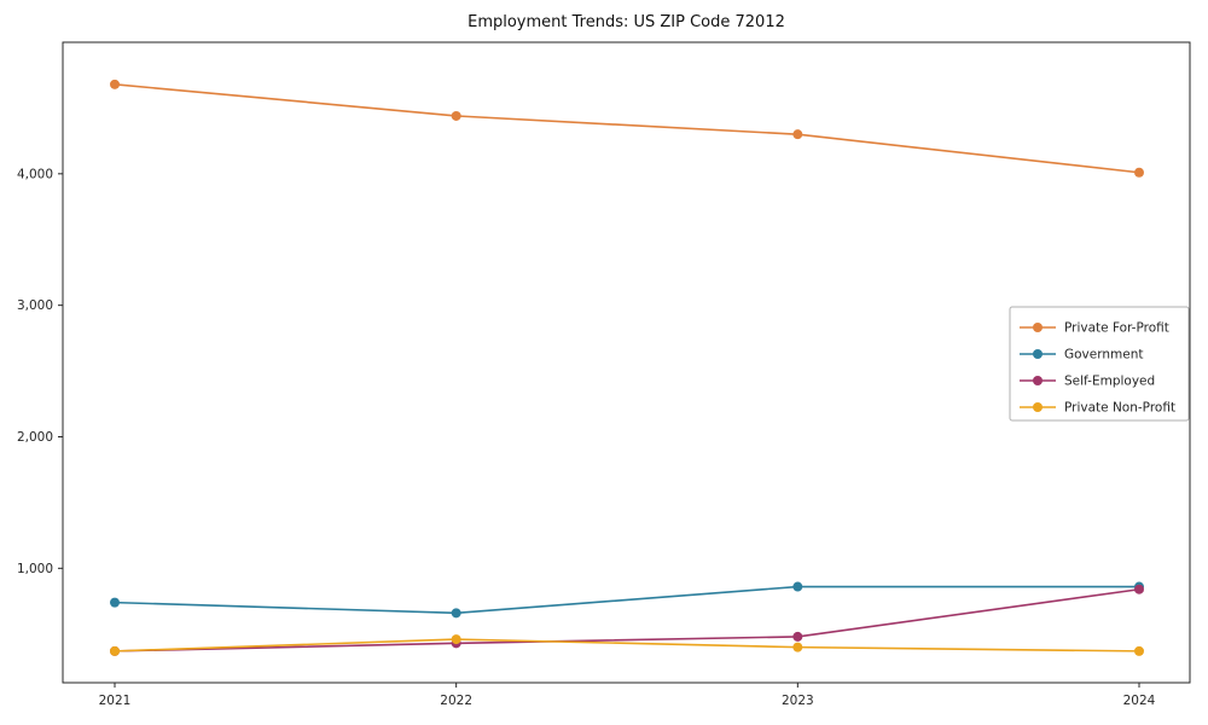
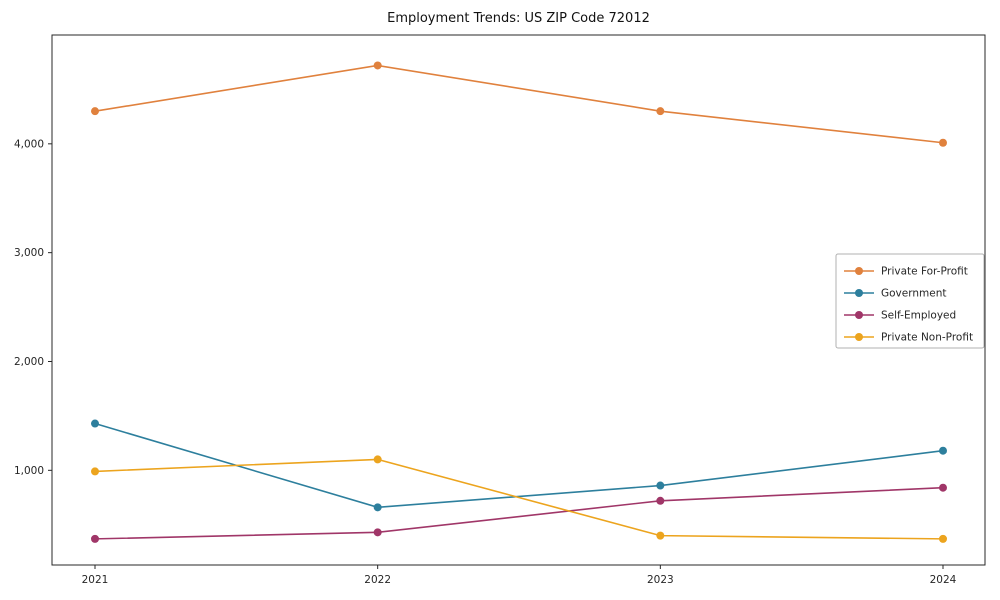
Private For-Profit/2021: 4680 -> 4300
Government/2021: 740 -> 1430
Private Non-Profit/2021: 370 -> 990
Private For-Profit/2022: 4440 -> 4720
Private Non-Profit/2022: 460 -> 1100
Self-Employed/2023: 480 -> 720
Government/2024: 860 -> 1180
